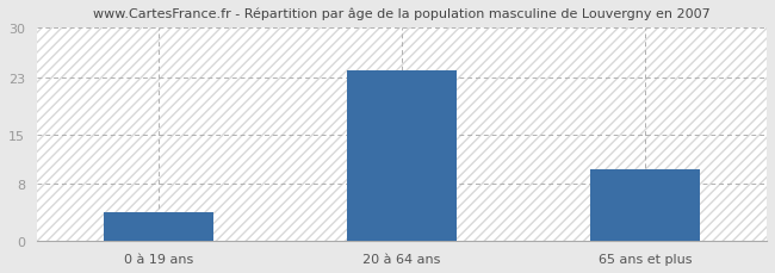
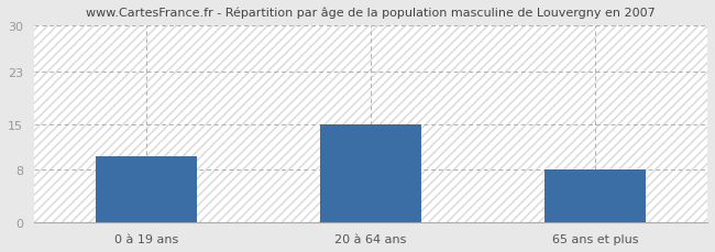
0 à 19 ans: 4 -> 10
20 à 64 ans: 24 -> 15
65 ans et plus: 10 -> 8
